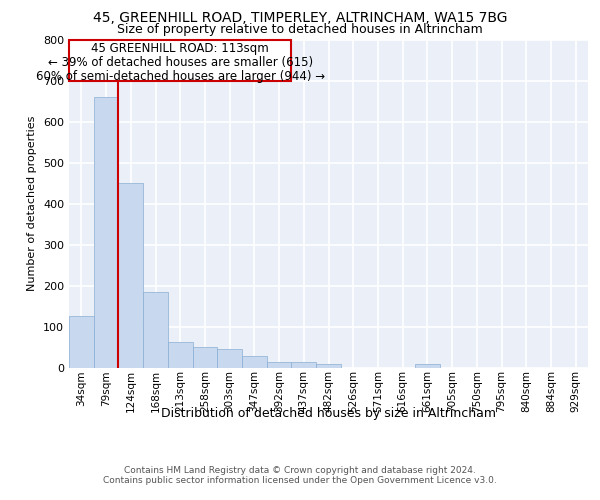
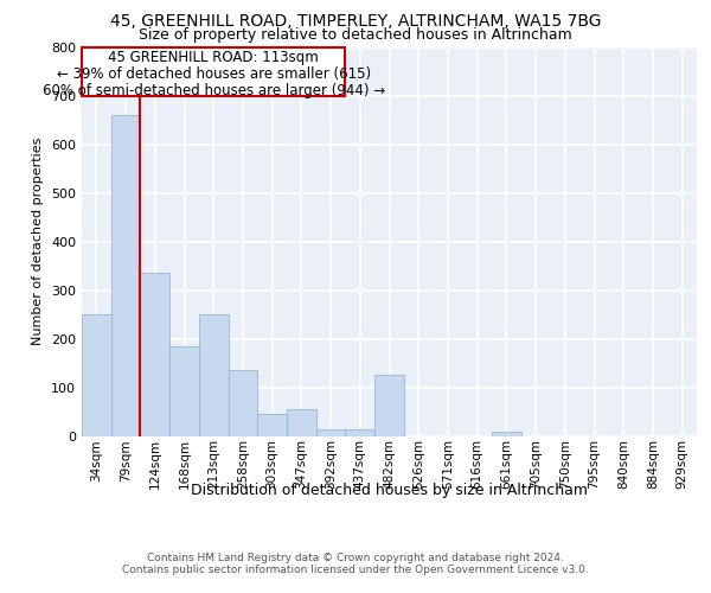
34sqm: 127 -> 250
124sqm: 450 -> 335
213sqm: 62 -> 250
258sqm: 50 -> 135
347sqm: 28 -> 55
482sqm: 8 -> 125
